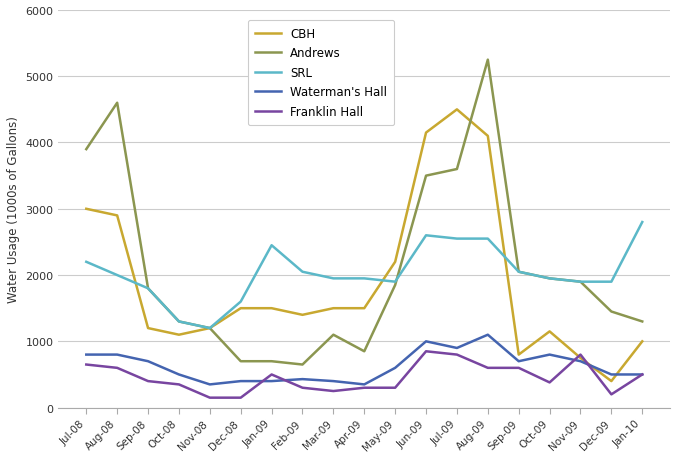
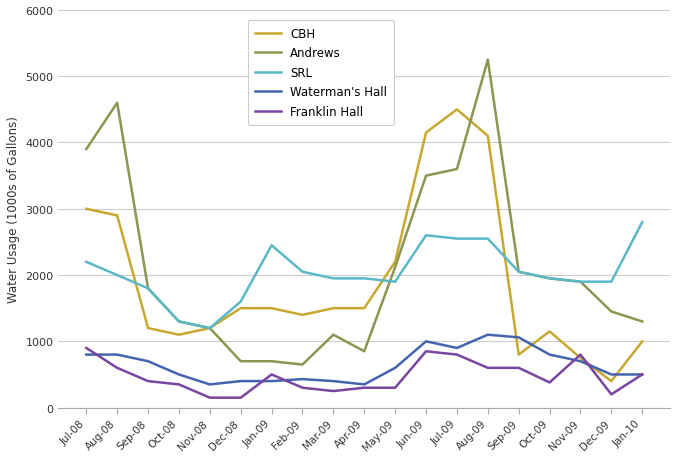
Franklin Hall/Jul-08: 650 -> 900
Andrews/May-09: 1850 -> 2120
Waterman's Hall/Sep-09: 700 -> 1060
